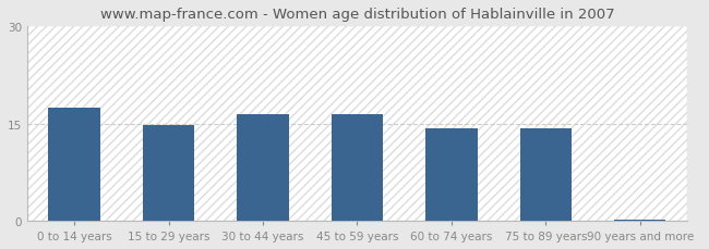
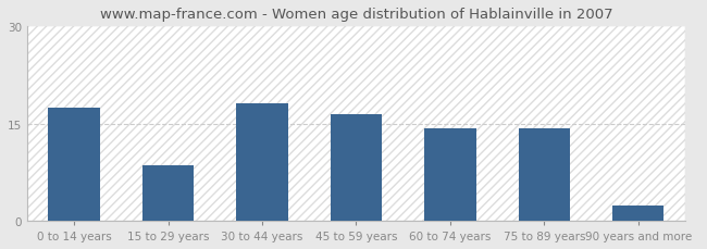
15 to 29 years: 14.7 -> 8.6
30 to 44 years: 16.5 -> 18.2
90 years and more: 0.2 -> 2.4
